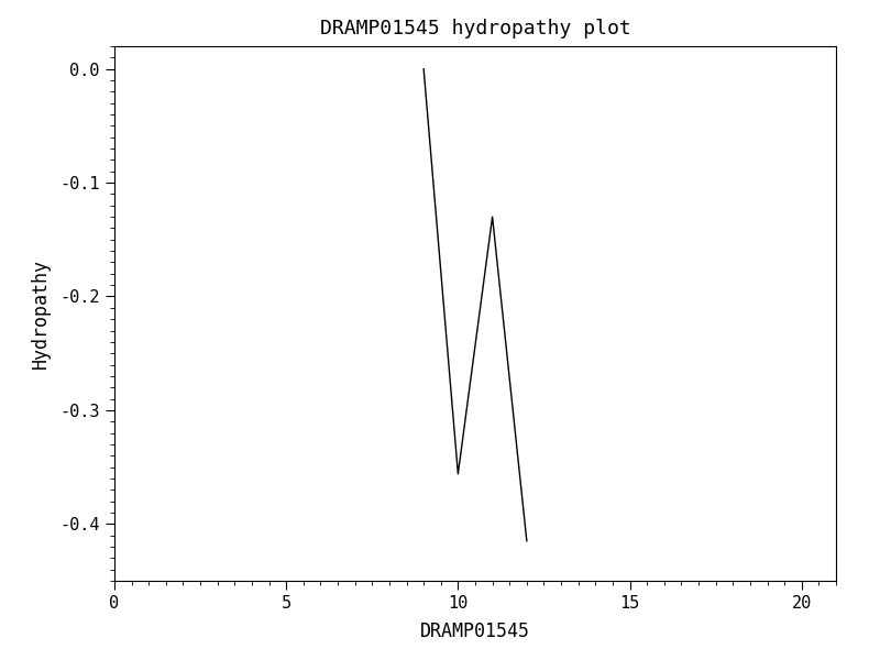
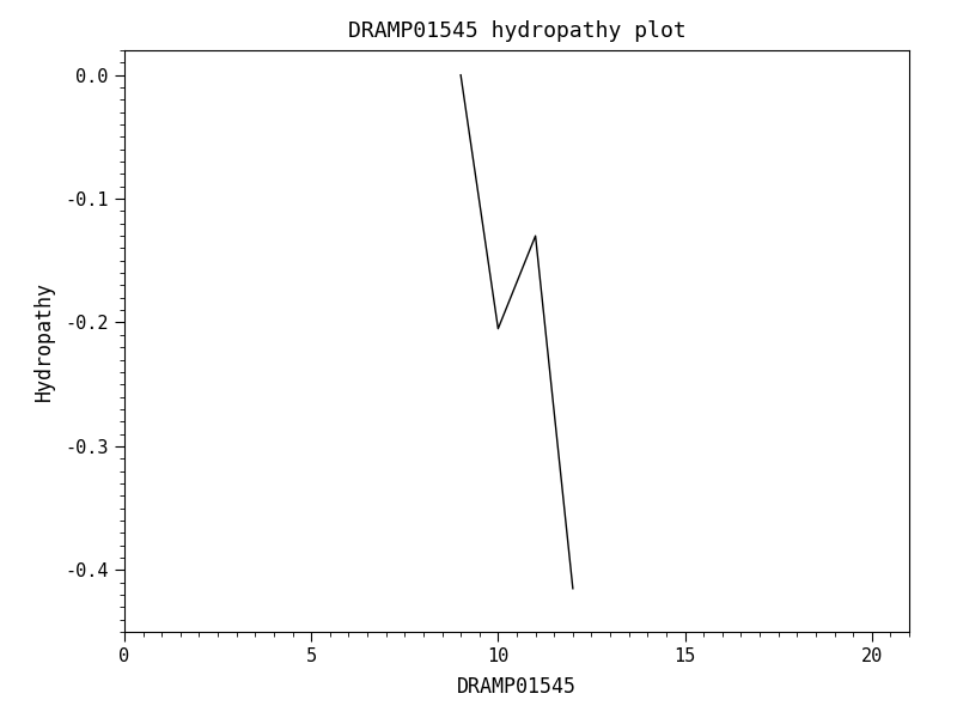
10: -0.356 -> -0.205
